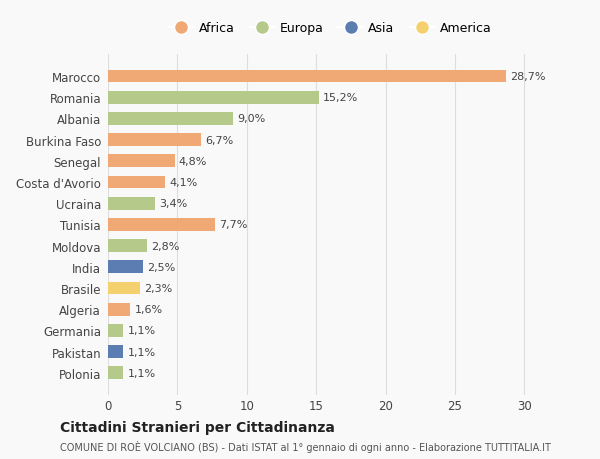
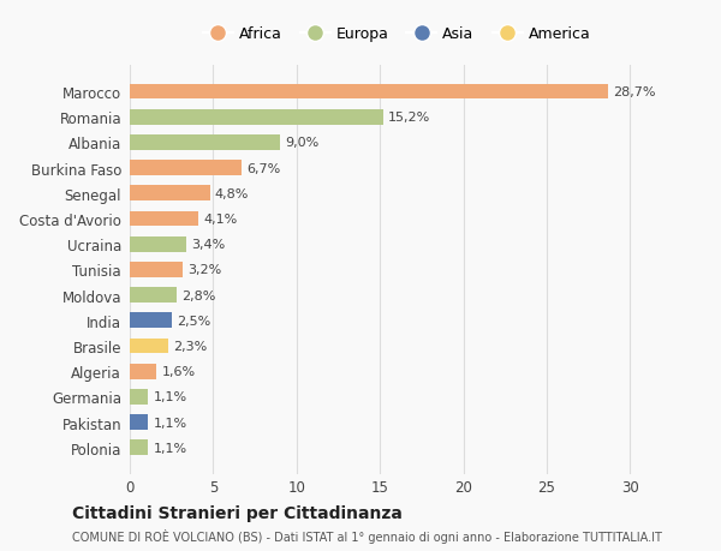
Tunisia: 7,7% -> 3,2%
